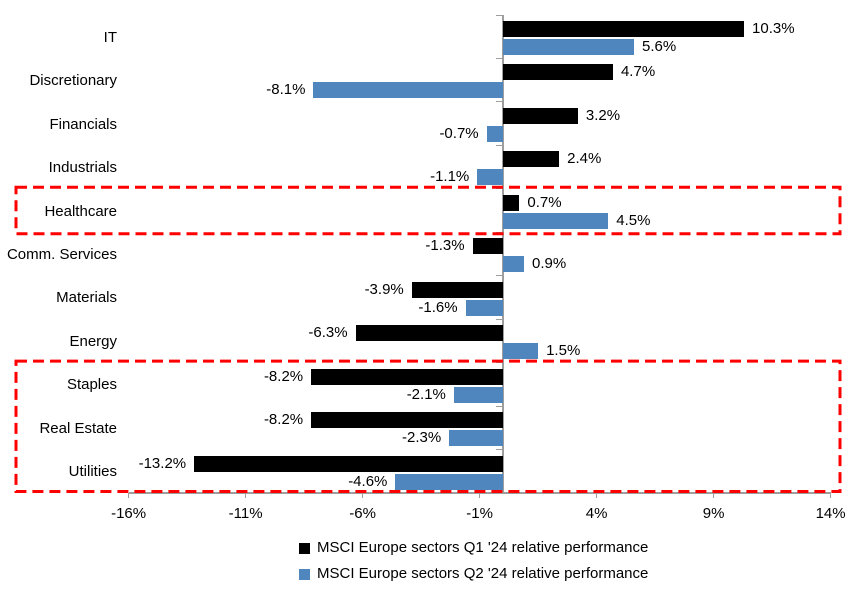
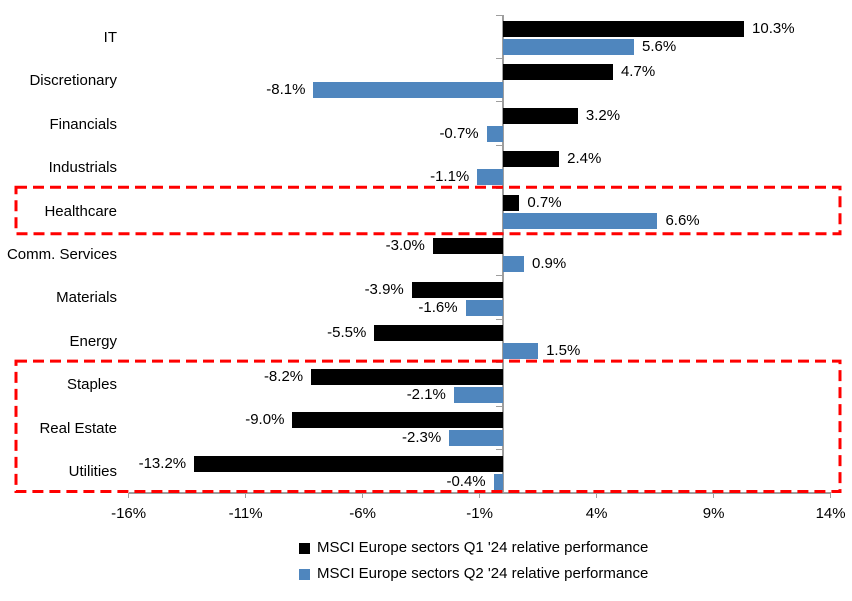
MSCI Europe sectors Q2 '24 relative performance/Healthcare: 4.5% -> 6.6%
MSCI Europe sectors Q1 '24 relative performance/Comm. Services: -1.3% -> -3.0%
MSCI Europe sectors Q1 '24 relative performance/Energy: -6.3% -> -5.5%
MSCI Europe sectors Q1 '24 relative performance/Real Estate: -8.2% -> -9.0%
MSCI Europe sectors Q2 '24 relative performance/Utilities: -4.6% -> -0.4%
